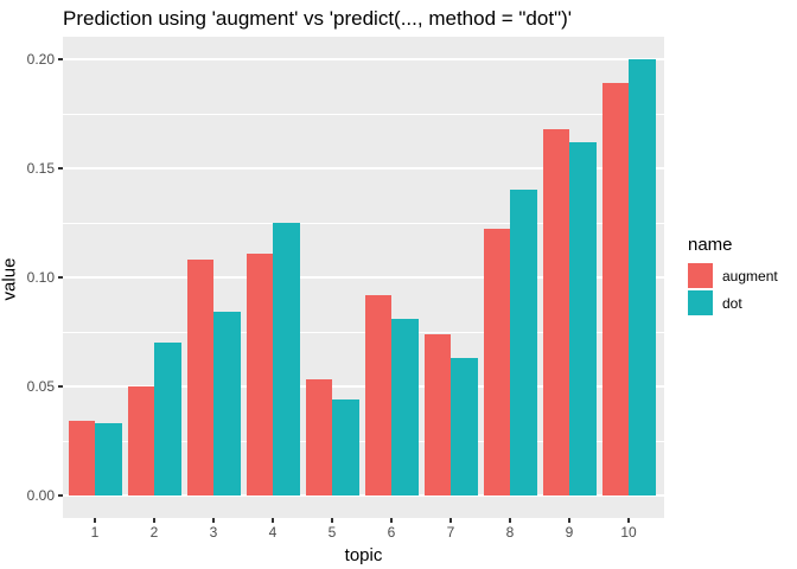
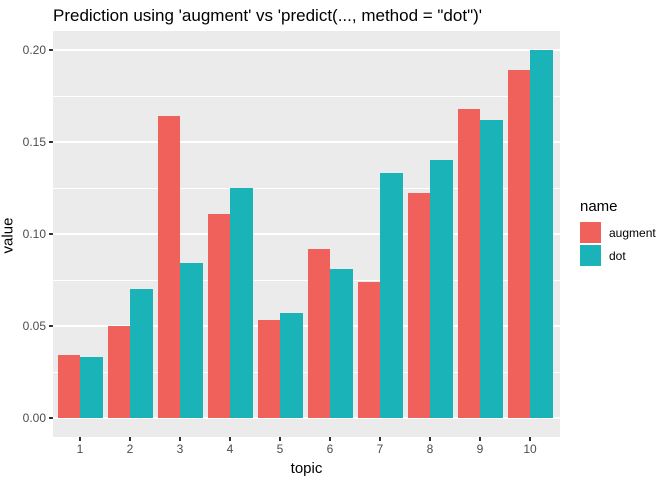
augment/3: 0.108 -> 0.164
dot/5: 0.044 -> 0.057
dot/7: 0.063 -> 0.133
